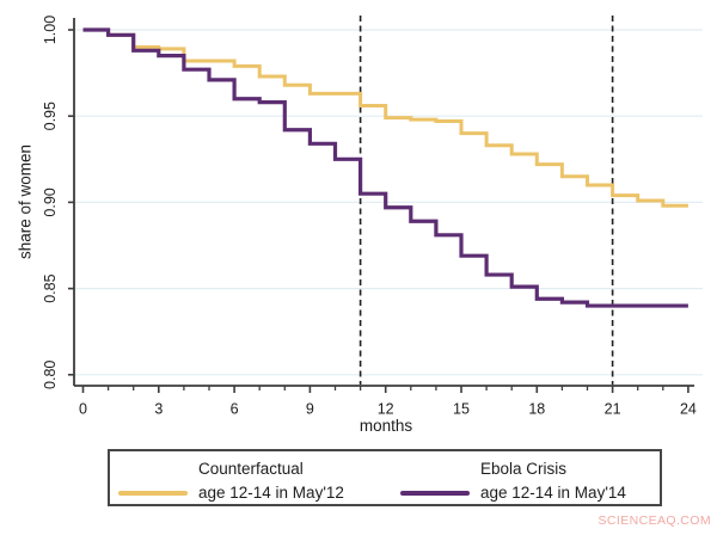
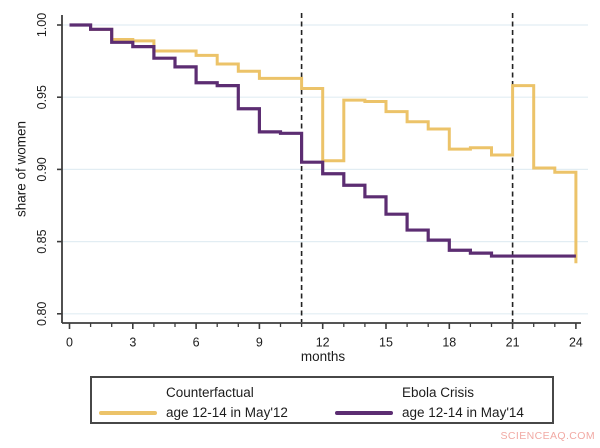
Ebola Crisis/9: 0.934 -> 0.926
Counterfactual/12: 0.949 -> 0.906
Counterfactual/18: 0.922 -> 0.914
Counterfactual/21: 0.904 -> 0.958
Counterfactual/24: 0.898 -> 0.835
